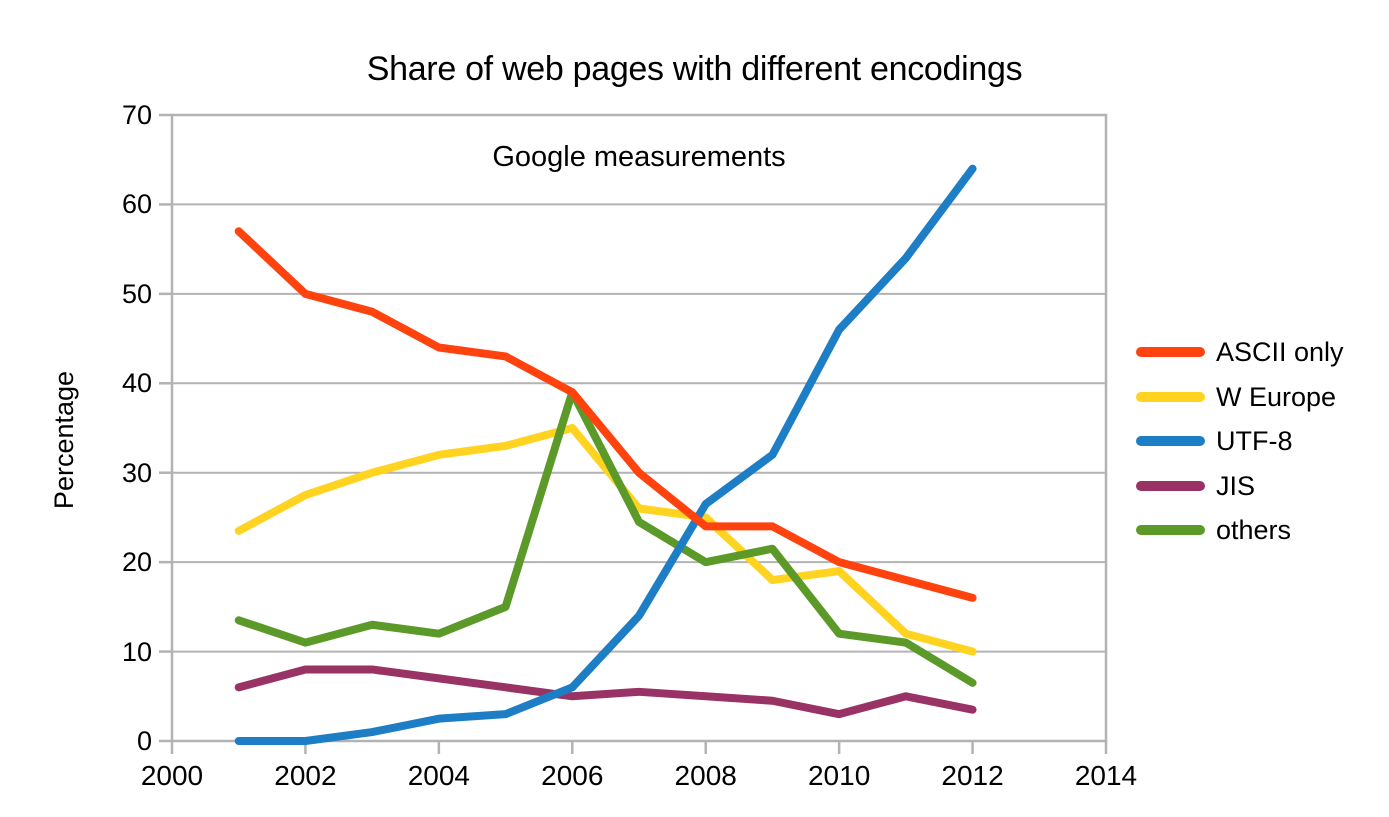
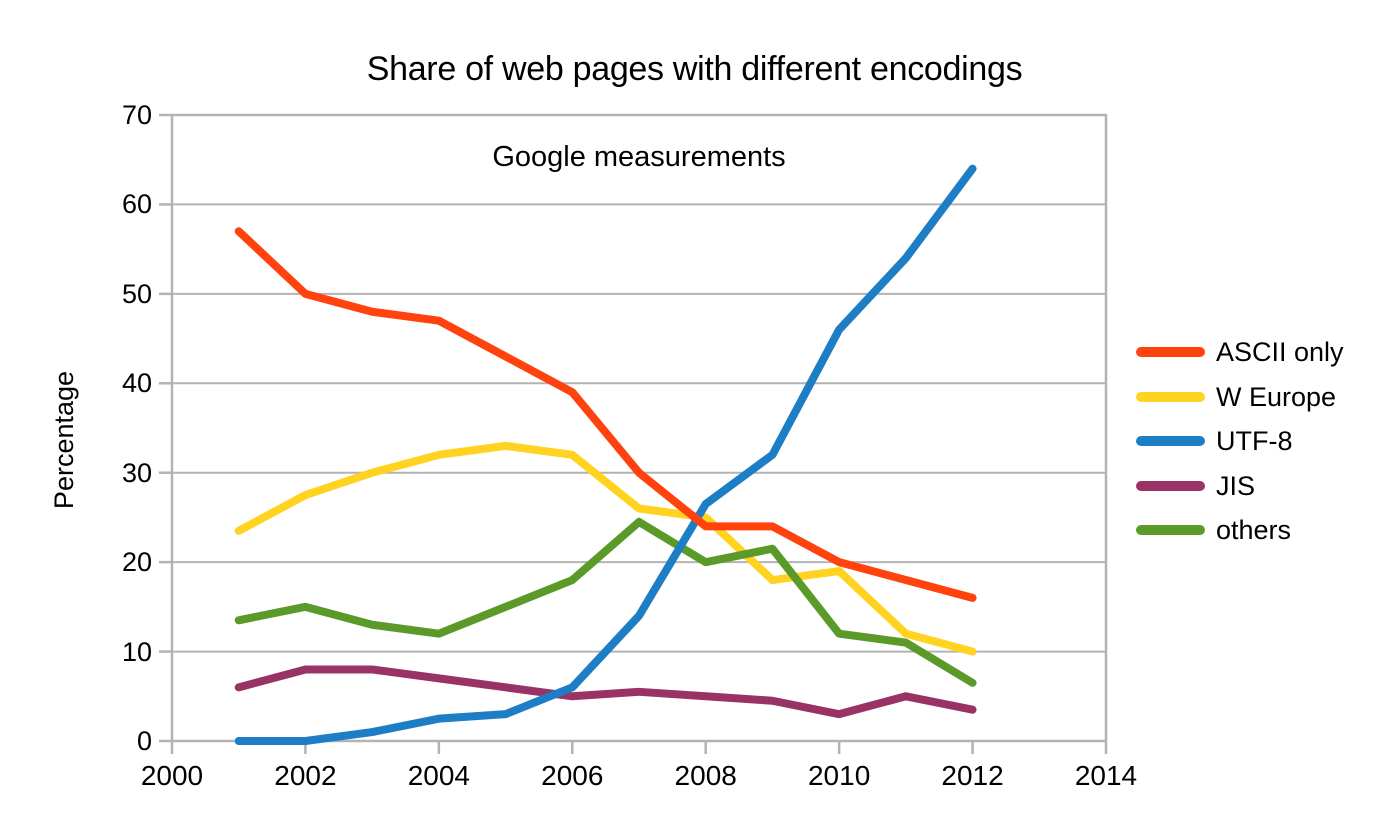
others/2002: 11 -> 15
ASCII only/2004: 44 -> 47
W Europe/2006: 35 -> 32
others/2006: 39 -> 18
